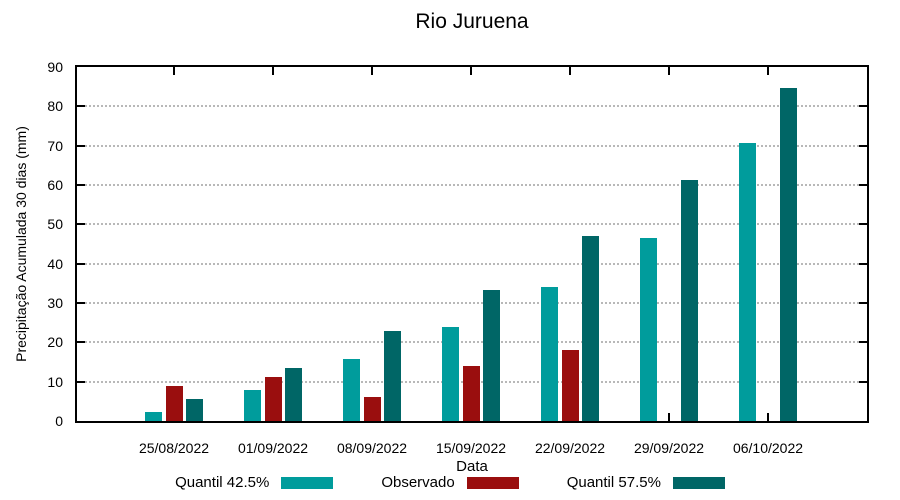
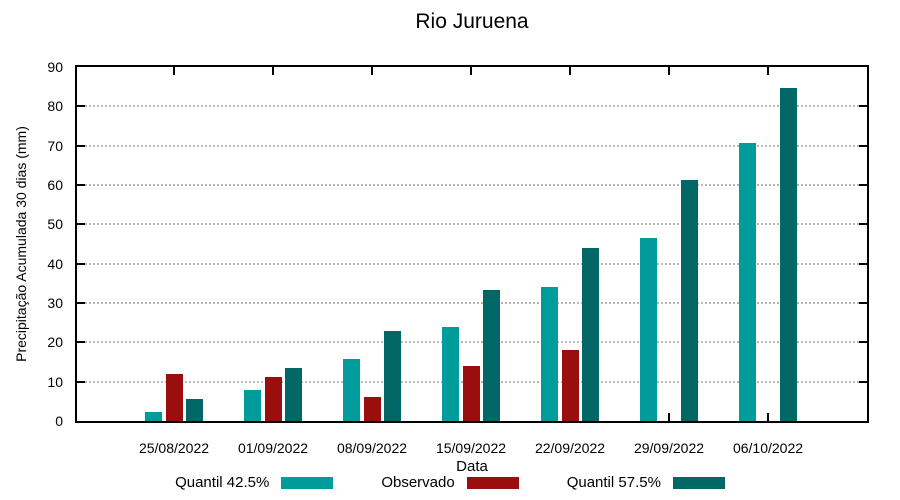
Observado/25/08/2022: 9 -> 12
Quantil 57.5%/22/09/2022: 47 -> 44
